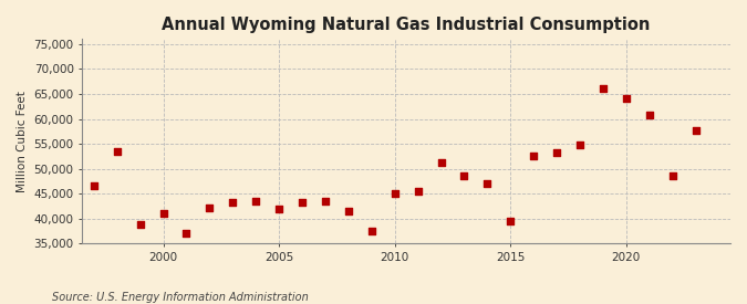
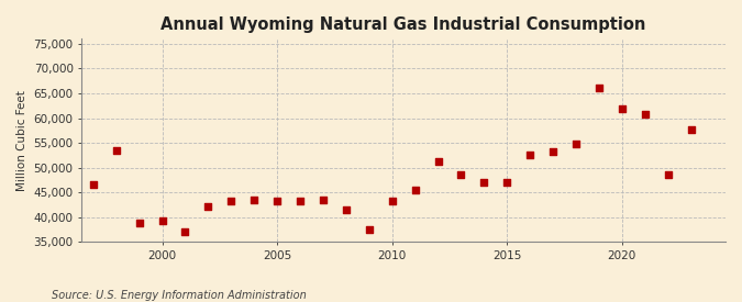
2000: 41,000 -> 39,400
2005: 42,000 -> 43,300
2010: 45,000 -> 43,300
2015: 39,500 -> 47,000
2020: 64,000 -> 62,000
